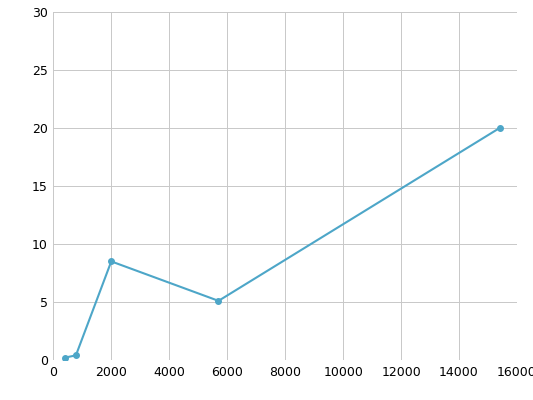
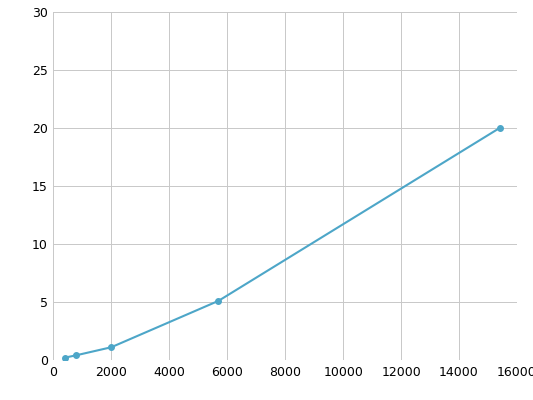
2000: 8.5 -> 1.1
